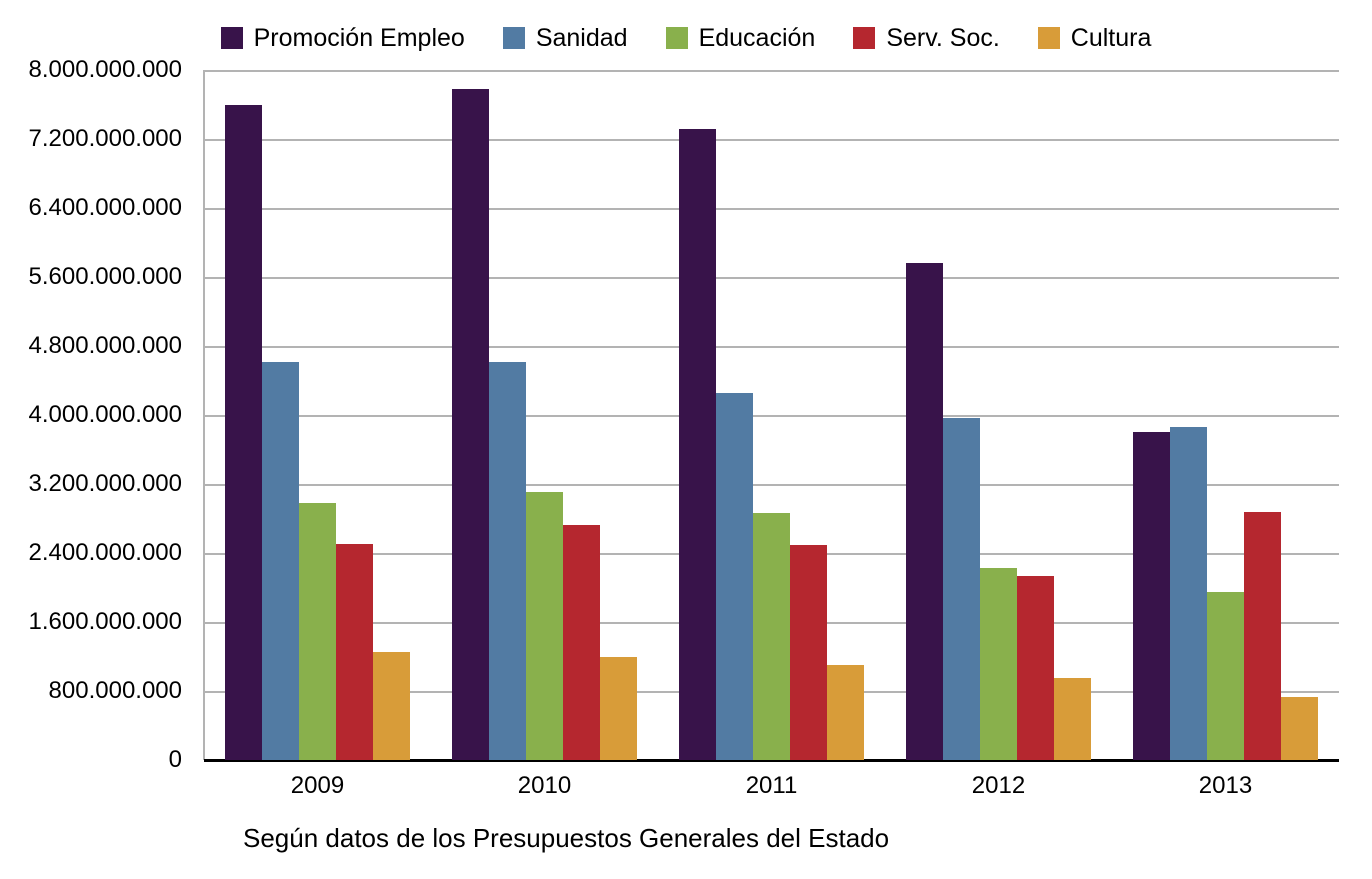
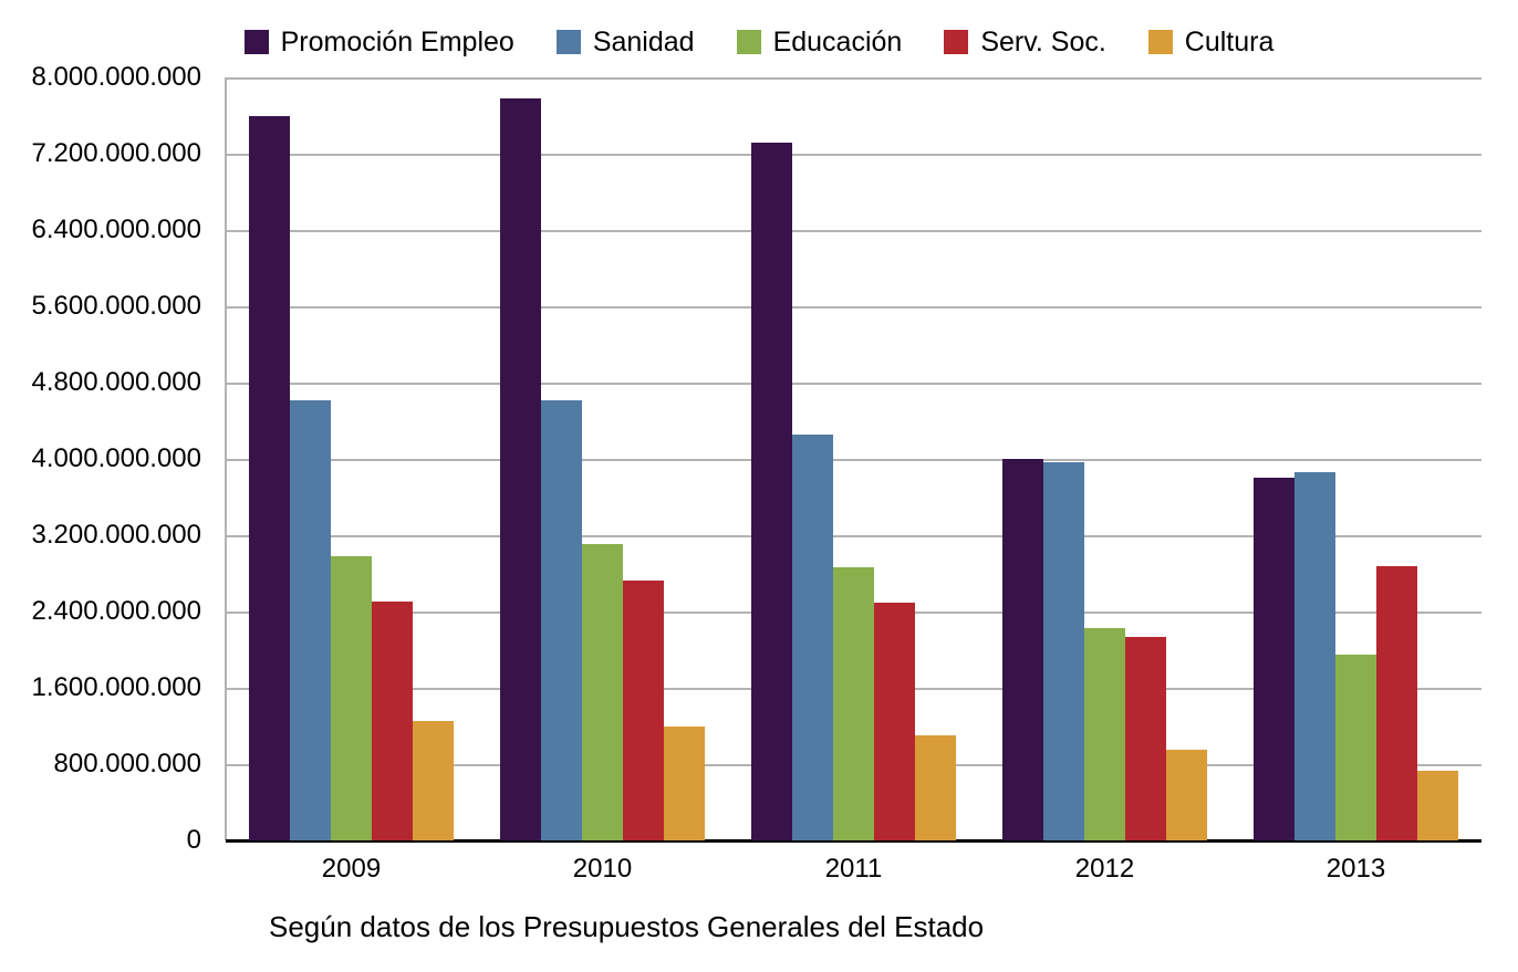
Promoción Empleo/2012: 5800000000 -> 4000000000
